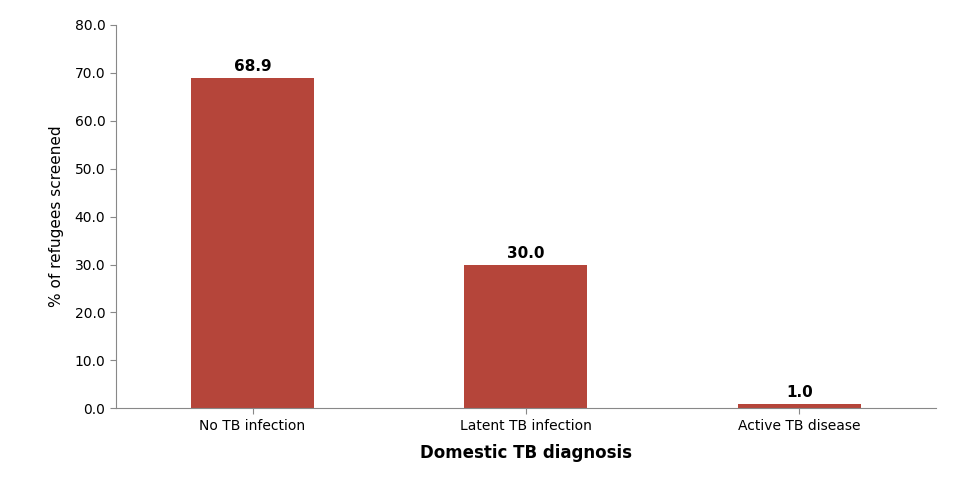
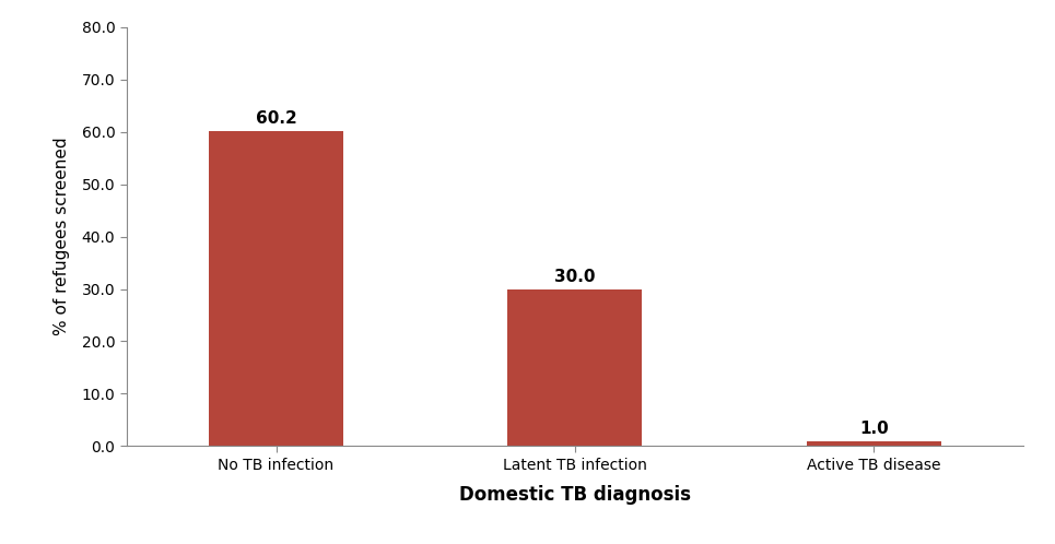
No TB infection: 68.9 -> 60.2
